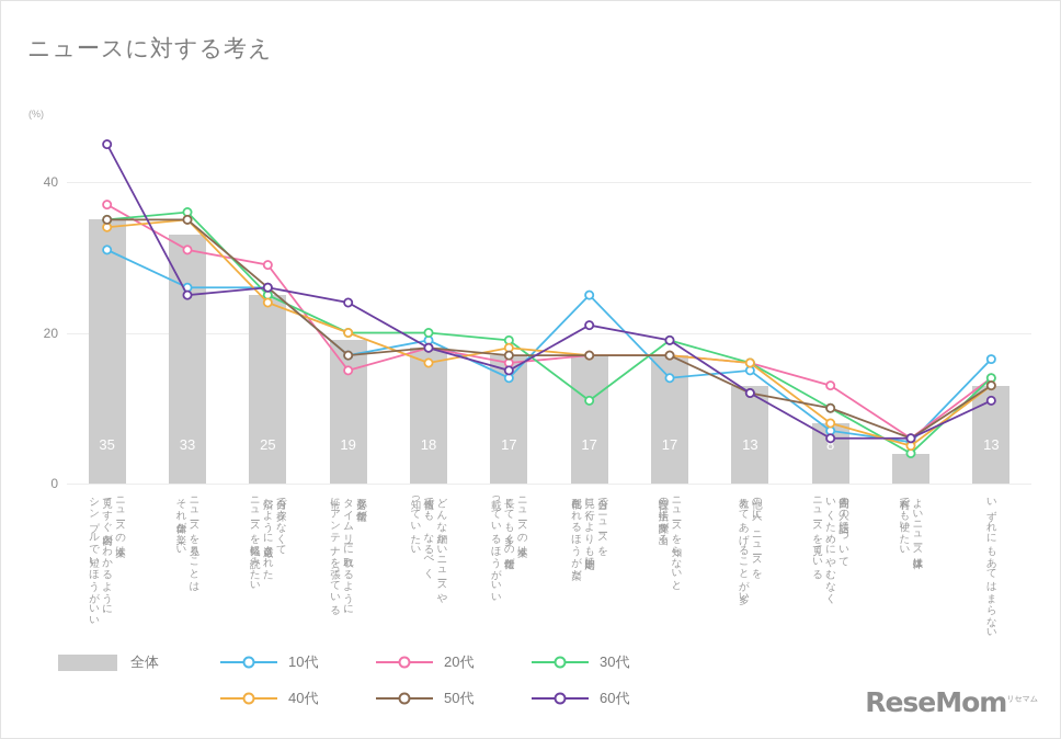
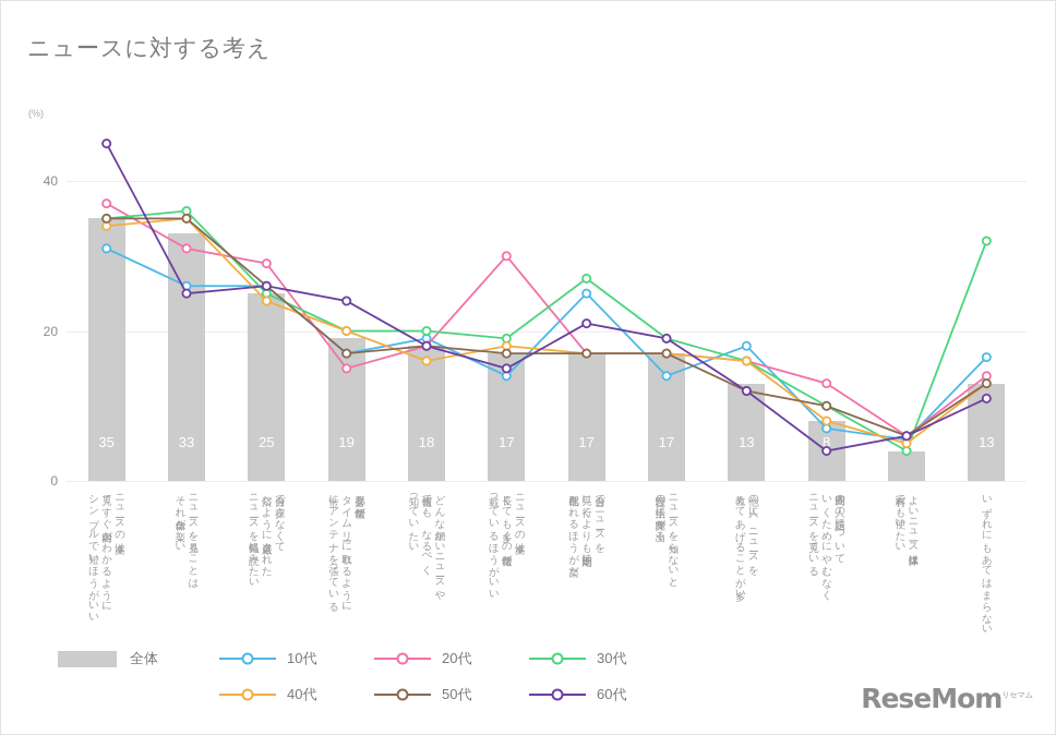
20代/ニュースの本文は、長くても多くの情報が載っているほうがいい: 16 -> 30
30代/自分でニュースを見に行くよりも定期的に配信されるほうが楽だ: 11 -> 27
10代/他の人に、ニュースを教えてあげることが多い: 15 -> 18
60代/周囲の人の話題についていくためにやむなくニュースを見ている: 6 -> 4
30代/いずれにもあてはまらない: 14 -> 32
